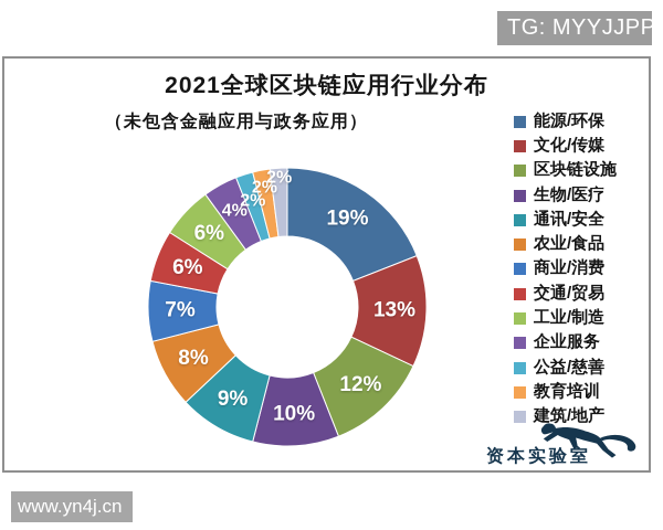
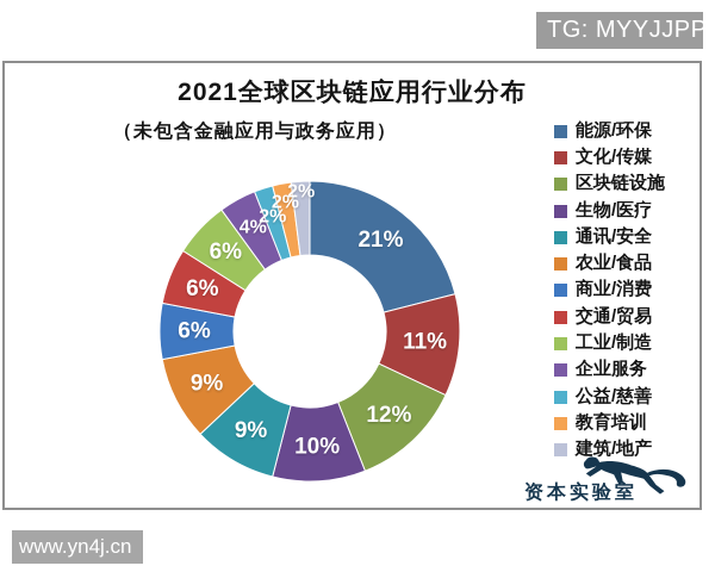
能源/环保: 19% -> 21%
文化/传媒: 13% -> 11%
农业/食品: 8% -> 9%
商业/消费: 7% -> 6%
